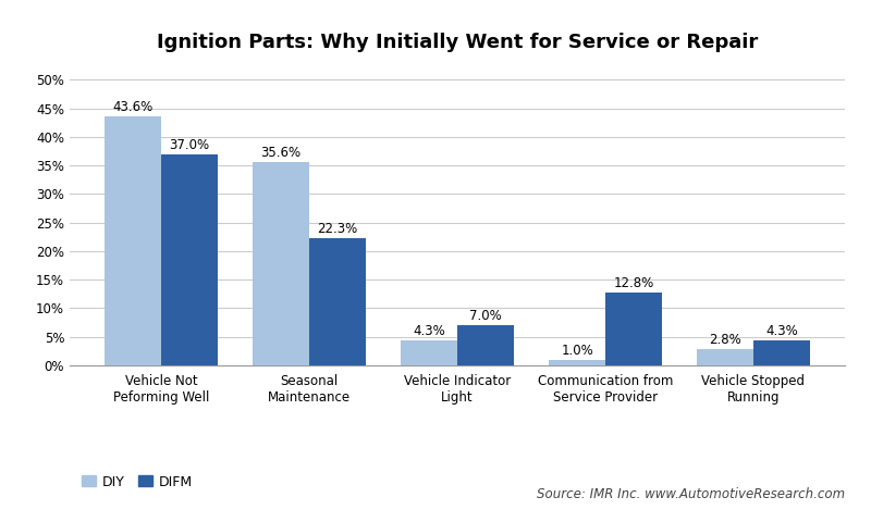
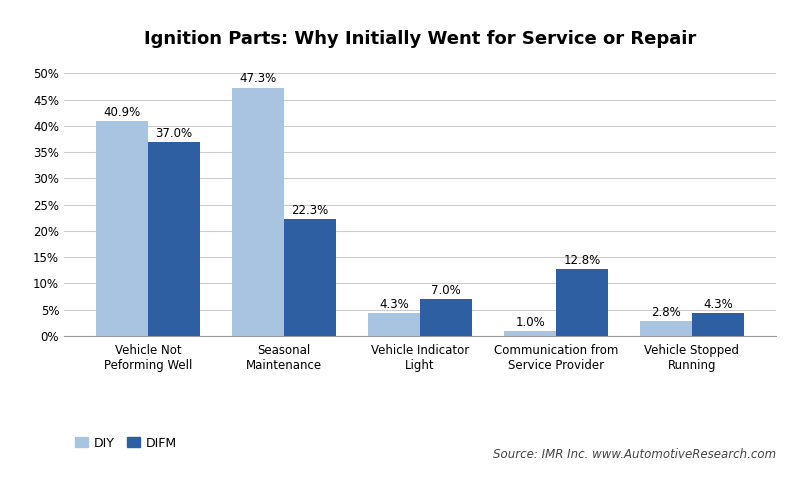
DIY/Vehicle Not Peforming Well: 43.6% -> 40.9%
DIY/Seasonal Maintenance: 35.6% -> 47.3%
